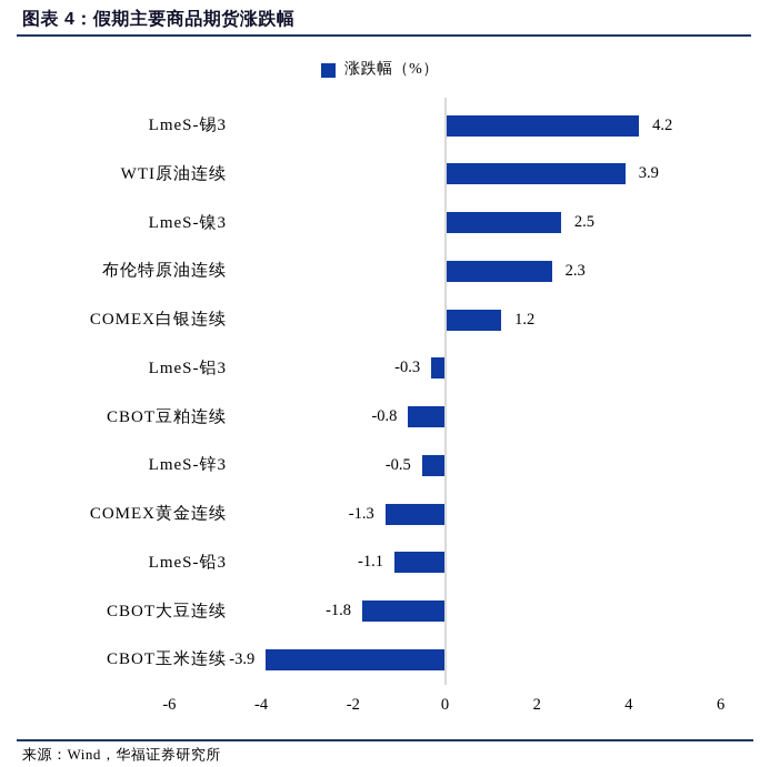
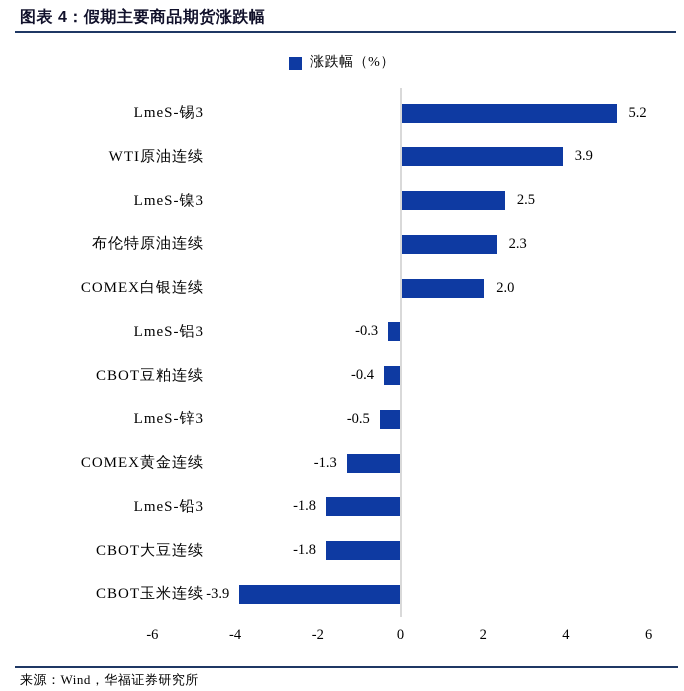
LmeS-锡3: 4.2 -> 5.2
COMEX白银连续: 1.2 -> 2.0
CBOT豆粕连续: -0.8 -> -0.4
LmeS-铅3: -1.1 -> -1.8
